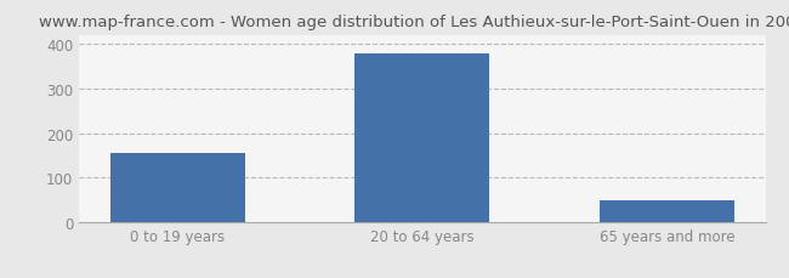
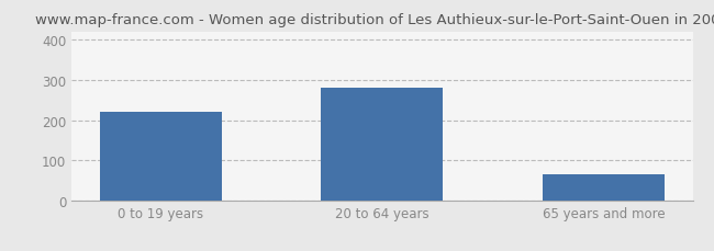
0 to 19 years: 155 -> 220
20 to 64 years: 378 -> 280
65 years and more: 49 -> 65
